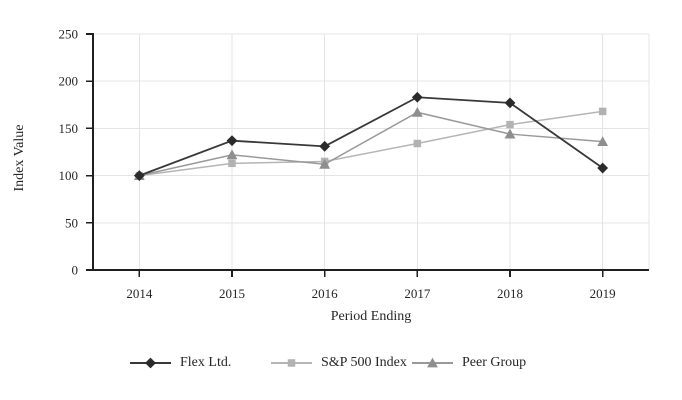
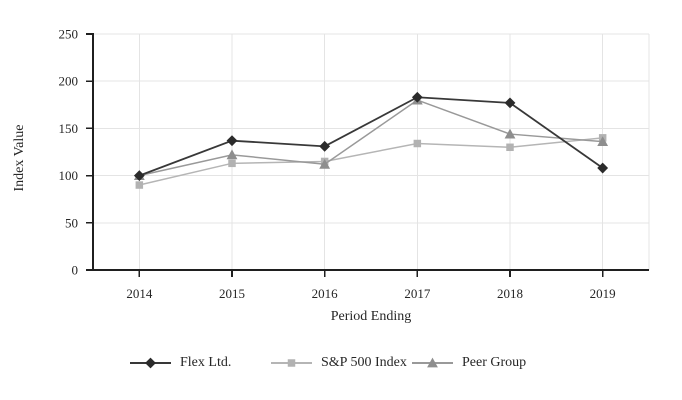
S&P 500 Index/2014: 100 -> 90
Peer Group/2017: 170 -> 180
S&P 500 Index/2018: 150 -> 130
S&P 500 Index/2019: 170 -> 140
